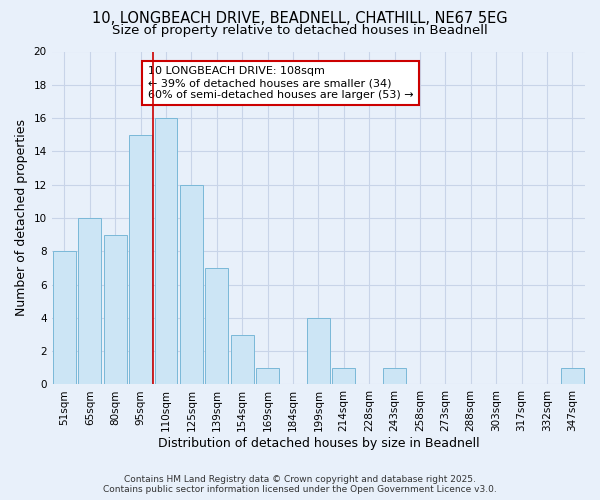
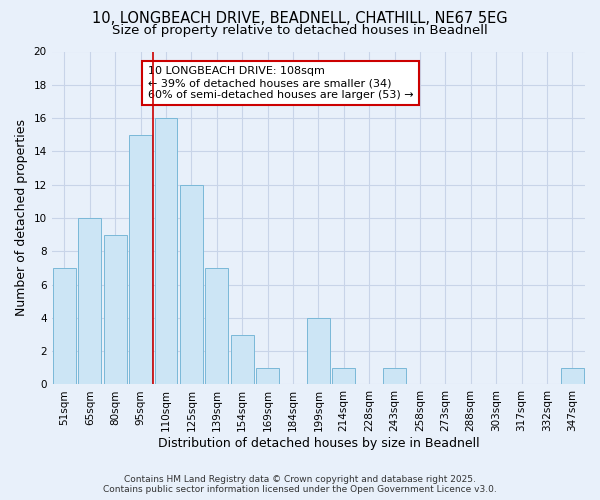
51sqm: 8 -> 7
